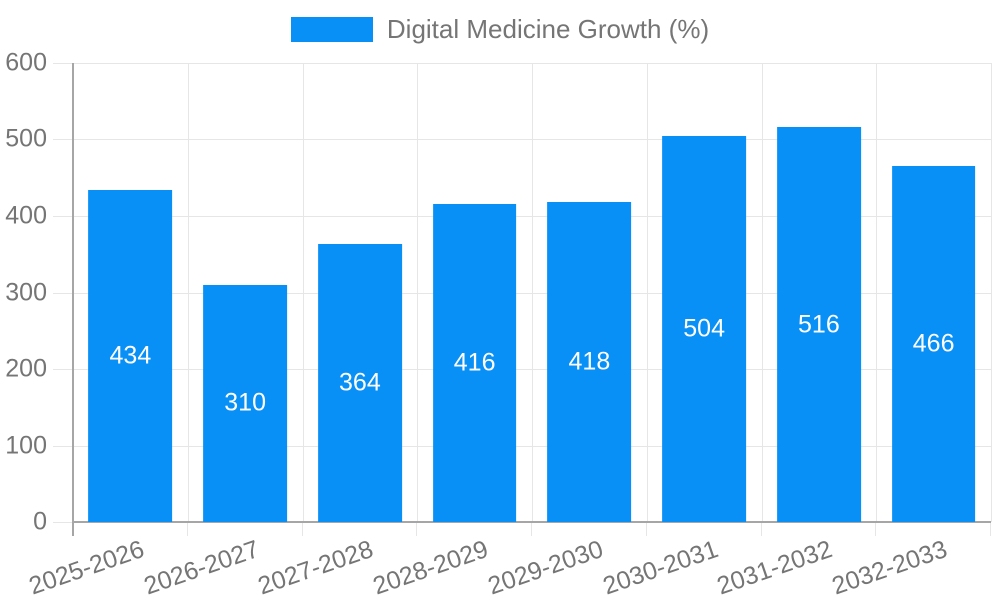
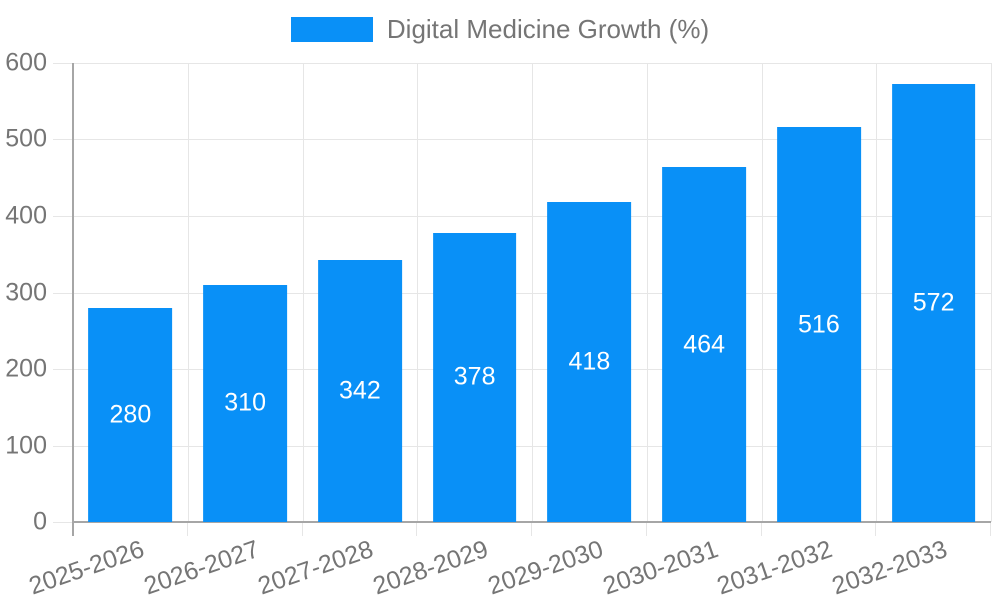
2025-2026: 434 -> 280
2027-2028: 364 -> 342
2028-2029: 416 -> 378
2030-2031: 504 -> 464
2032-2033: 466 -> 572
